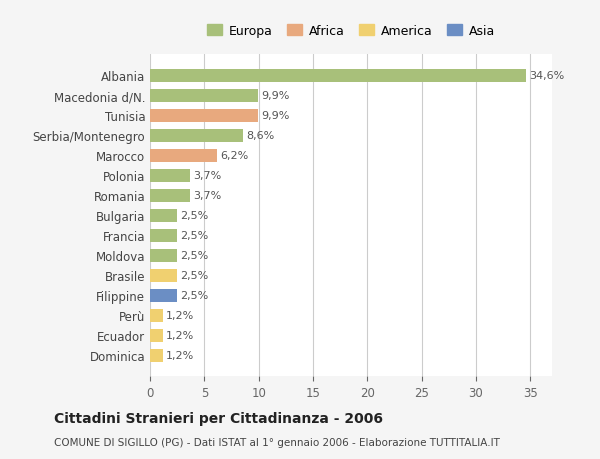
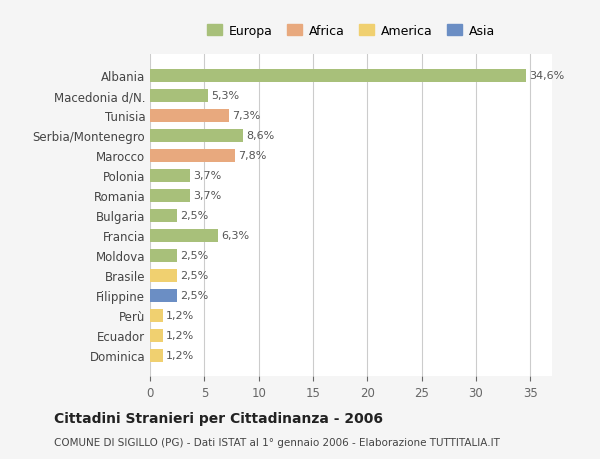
Macedonia d/N.: 9,9% -> 5,3%
Tunisia: 9,9% -> 7,3%
Marocco: 6,2% -> 7,8%
Francia: 2,5% -> 6,3%
